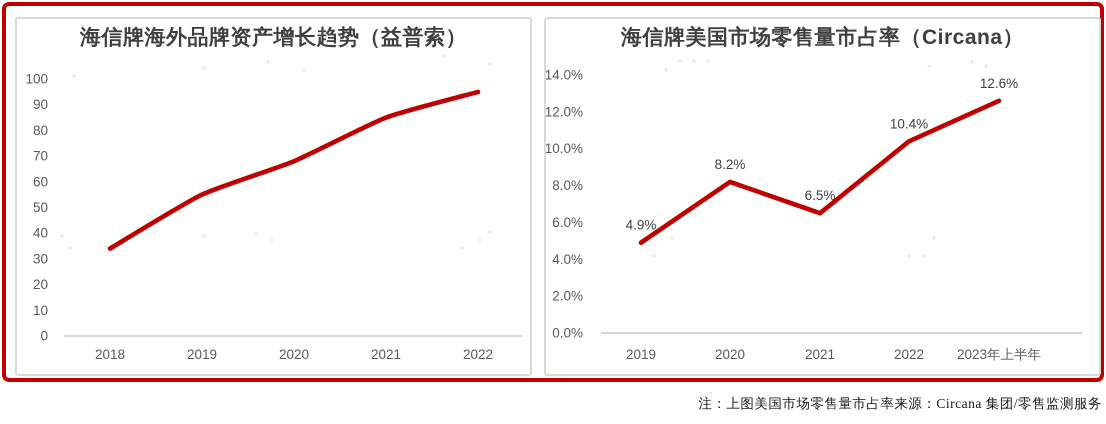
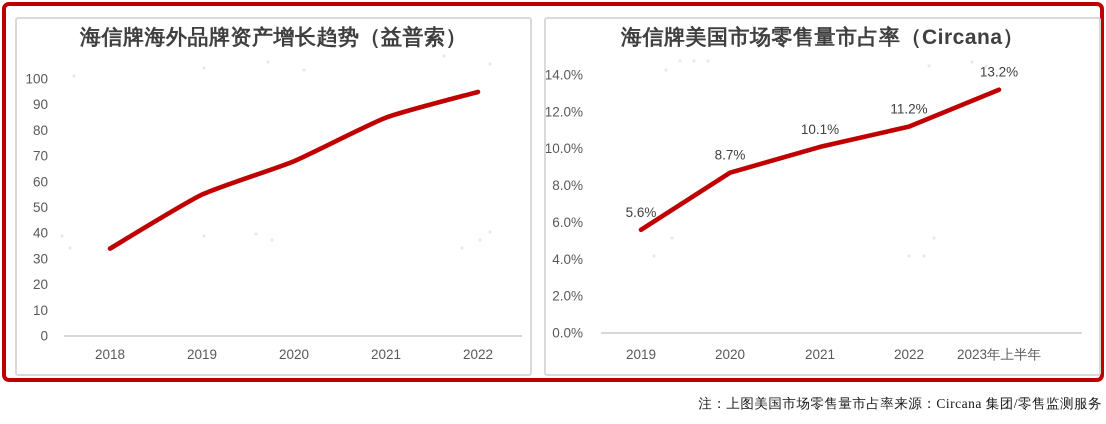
海信牌美国市场零售量市占率（Circana）/2019: 4.9% -> 5.6%
海信牌美国市场零售量市占率（Circana）/2020: 8.2% -> 8.7%
海信牌美国市场零售量市占率（Circana）/2021: 6.5% -> 10.1%
海信牌美国市场零售量市占率（Circana）/2022: 10.4% -> 11.2%
海信牌美国市场零售量市占率（Circana）/2023年上半年: 12.6% -> 13.2%
